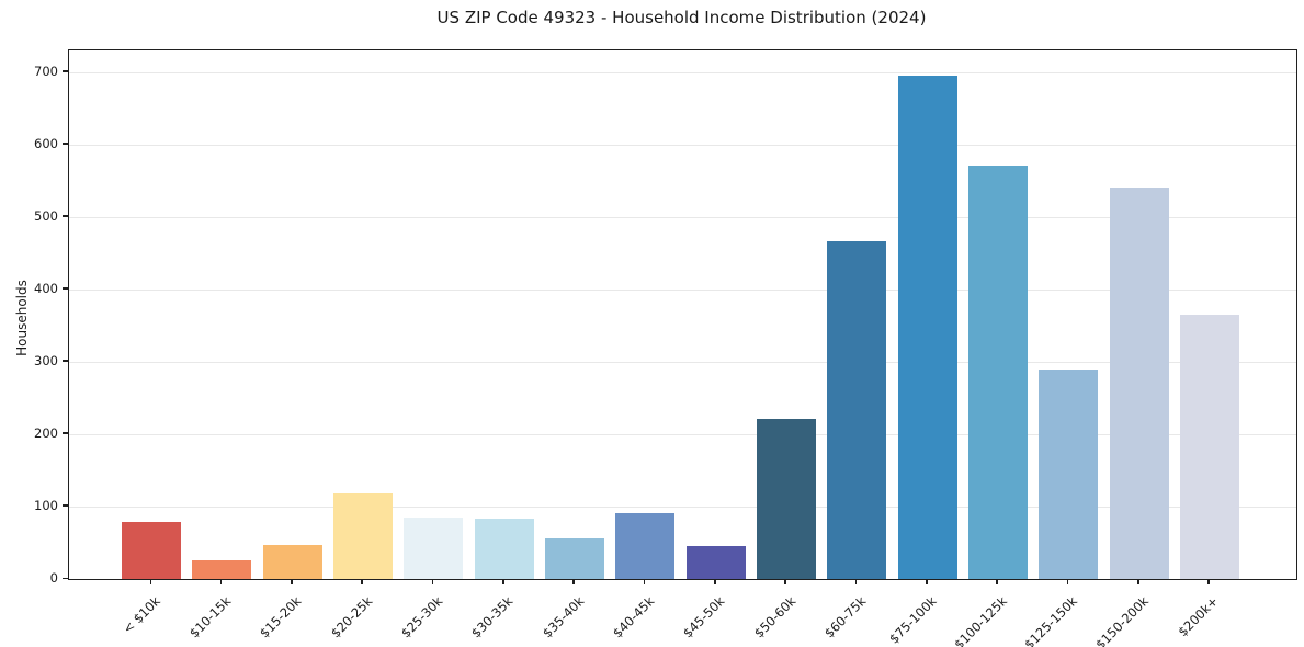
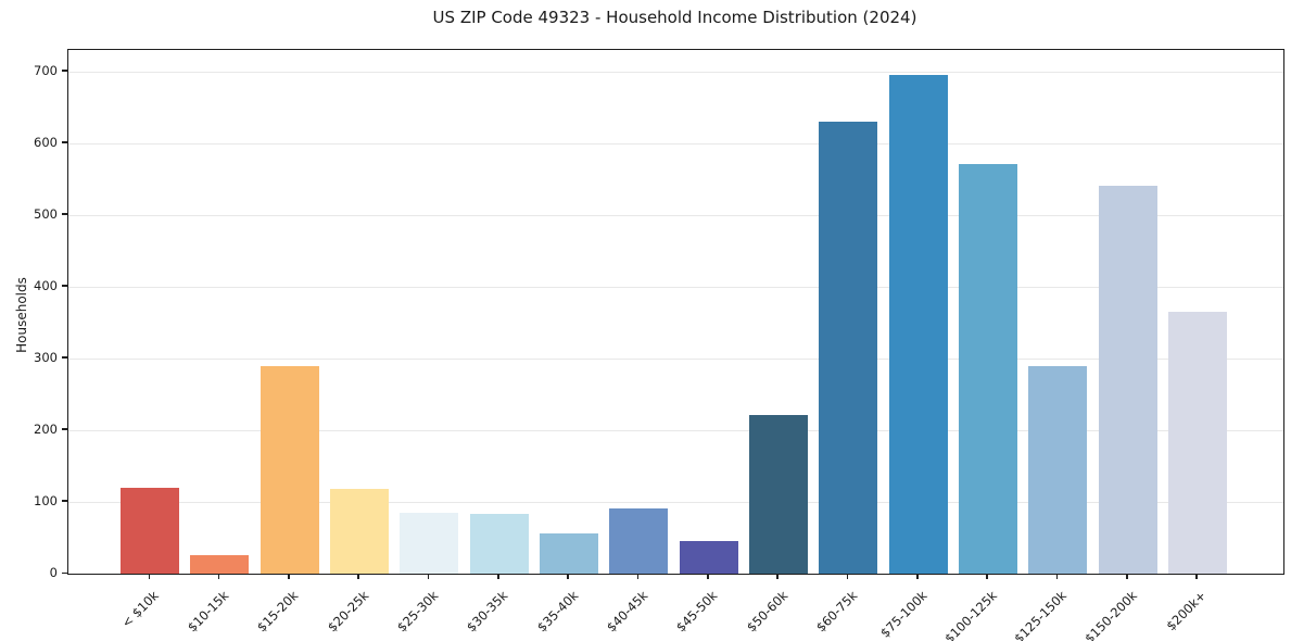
< $10k: 80 -> 120
$15-20k: 50 -> 290
$60-75k: 470 -> 630
